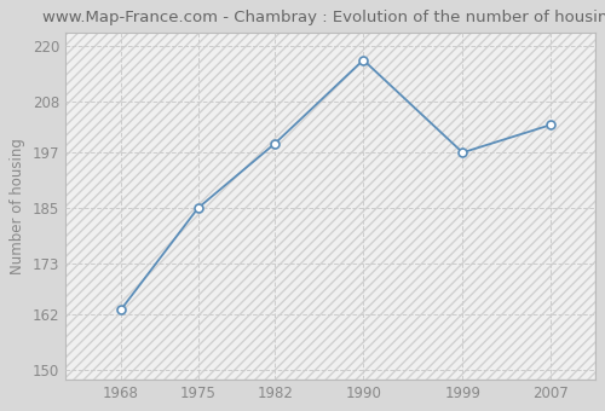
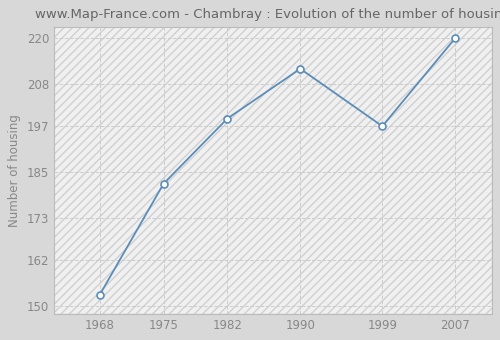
1968: 163 -> 153
1975: 185 -> 182
1990: 217 -> 212
2007: 203 -> 220
